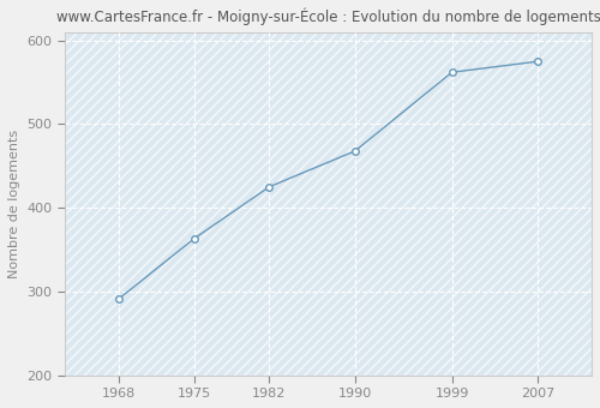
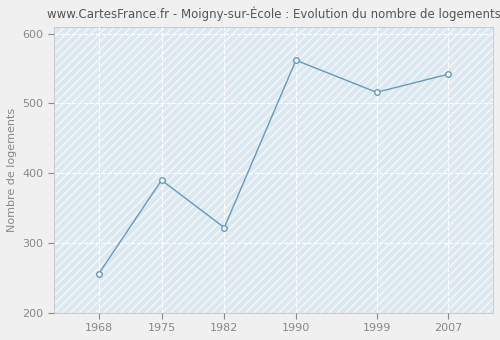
1968: 291 -> 256
1975: 363 -> 390
1982: 425 -> 322
1990: 468 -> 562
1999: 562 -> 516
2007: 575 -> 542
